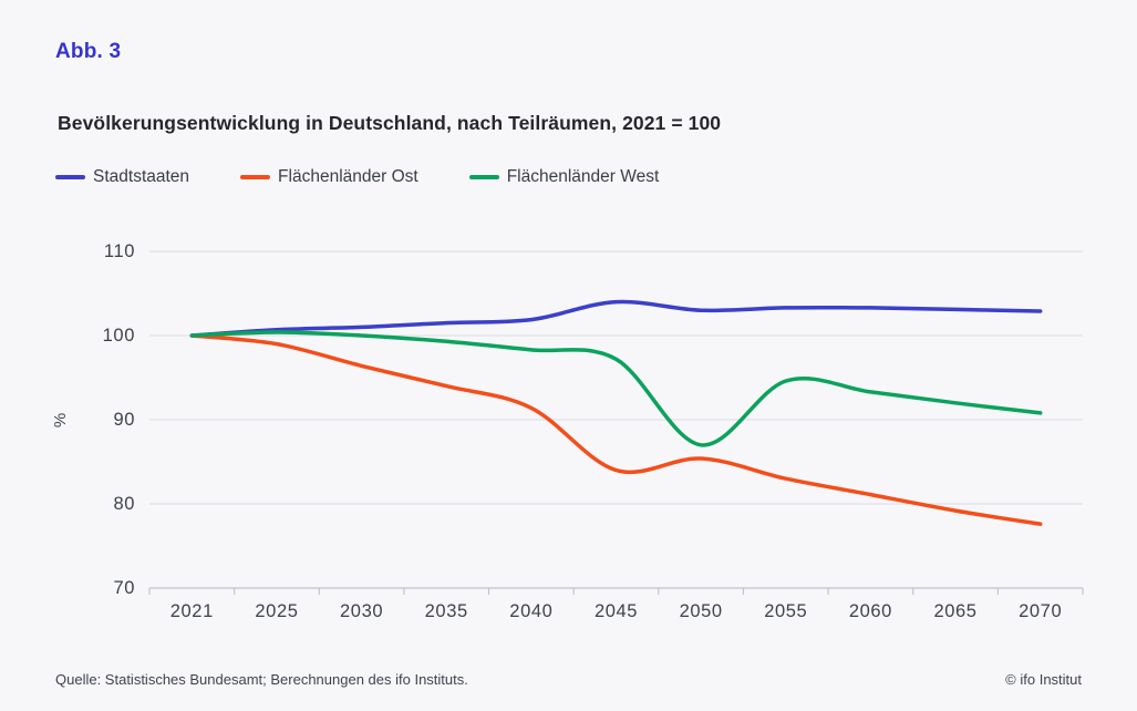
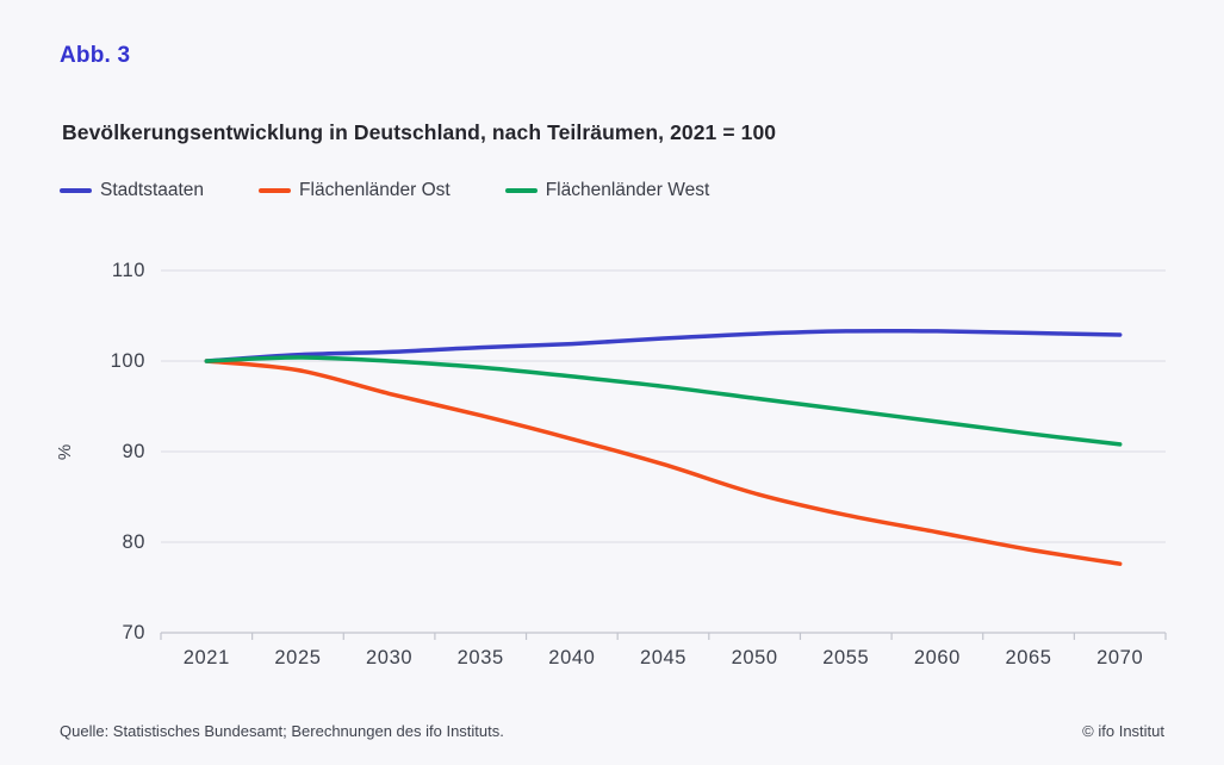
Stadtstaaten/2045: 104 -> 102
Flächenländer Ost/2045: 84 -> 89
Flächenländer West/2050: 87 -> 96
